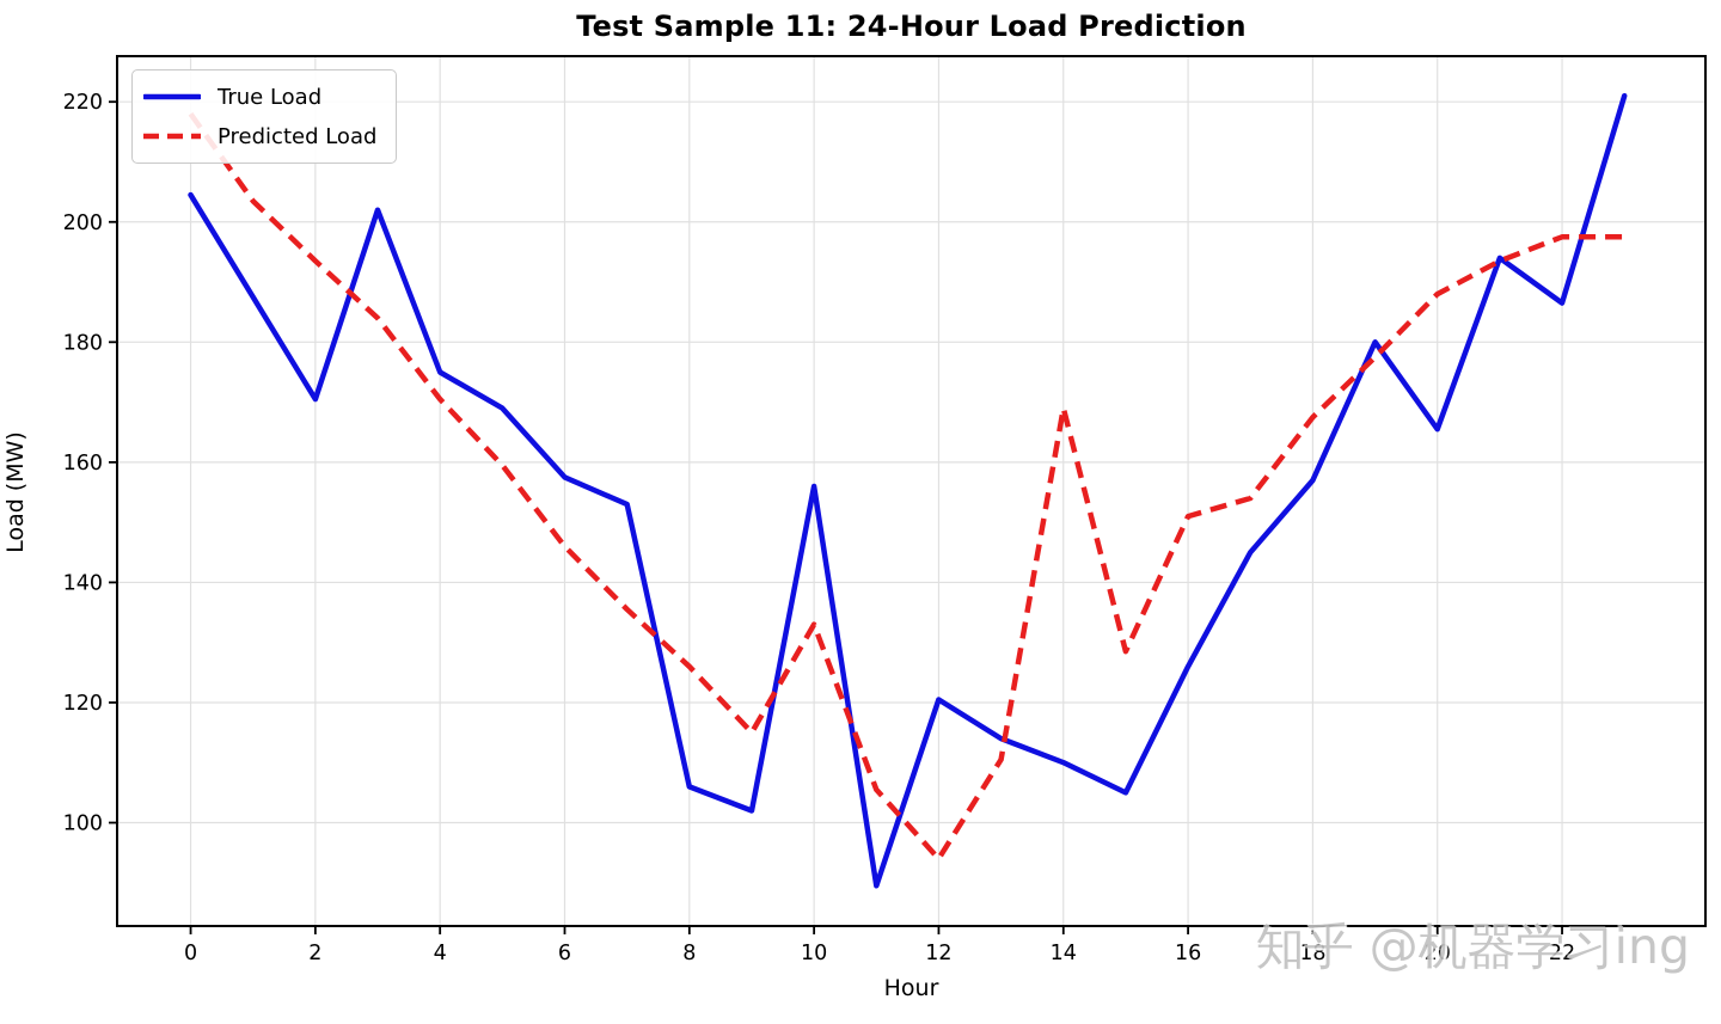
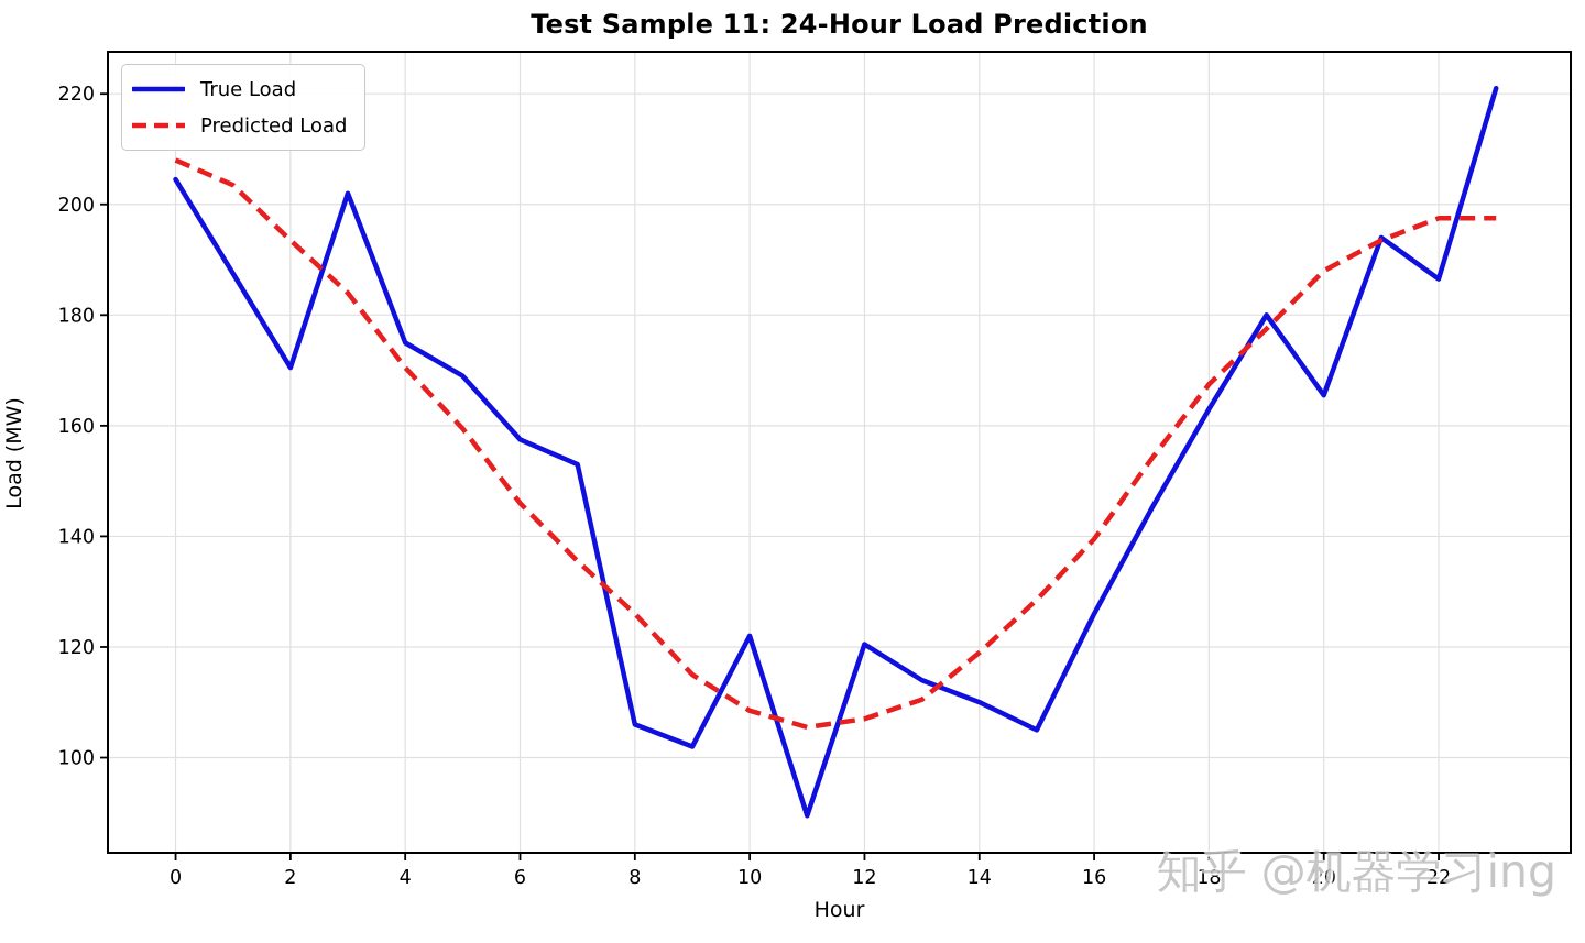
Predicted Load/0: 218 -> 208
True Load/10: 156 -> 122
Predicted Load/10: 133 -> 108
Predicted Load/12: 94 -> 107
Predicted Load/14: 169 -> 119
Predicted Load/16: 151 -> 140
True Load/18: 157 -> 163
